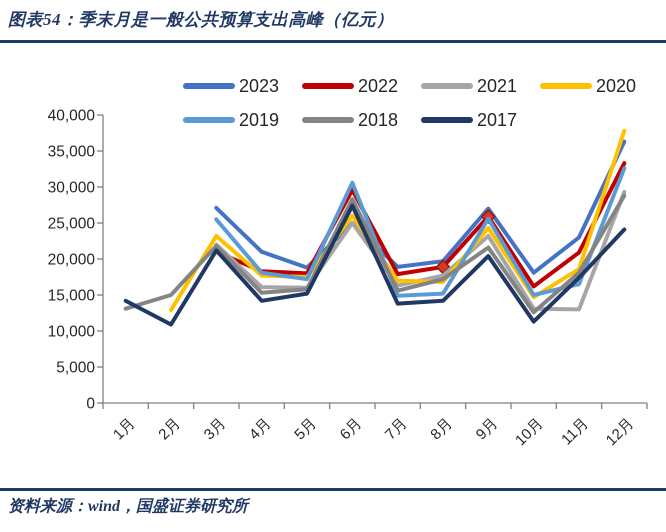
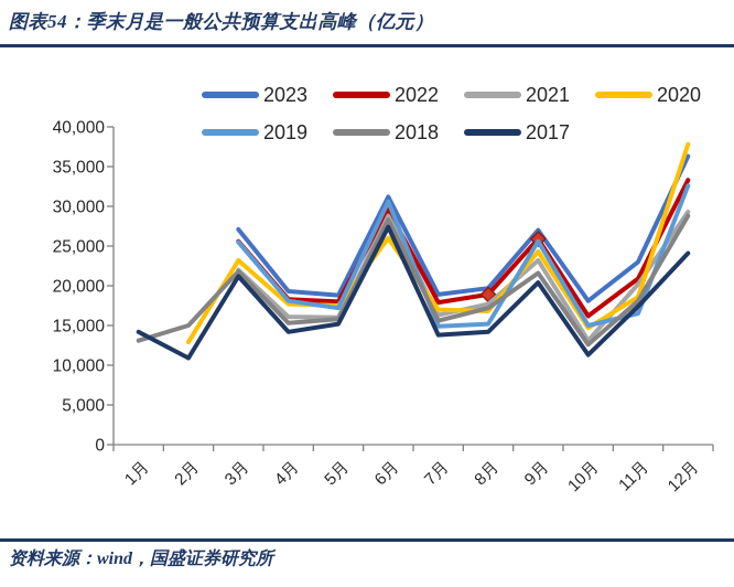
2022/3月: 21000 -> 26000
2023/4月: 21000 -> 19000
2023/6月: 25000 -> 31000
2021/6月: 25000 -> 29000
2021/11月: 13000 -> 20000
